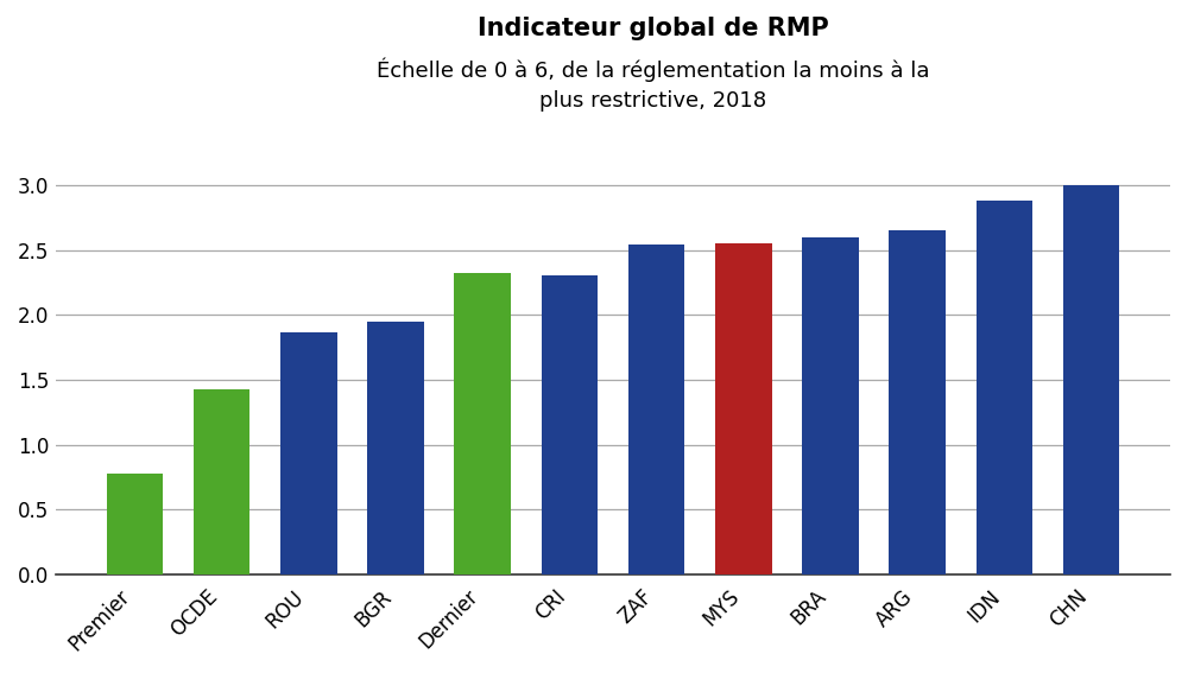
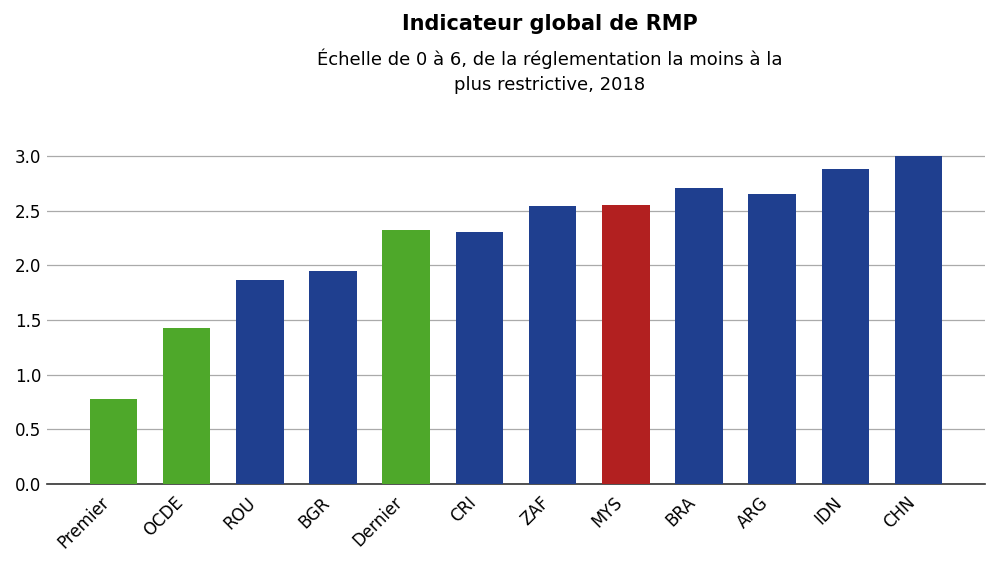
BRA: 2.60 -> 2.71
